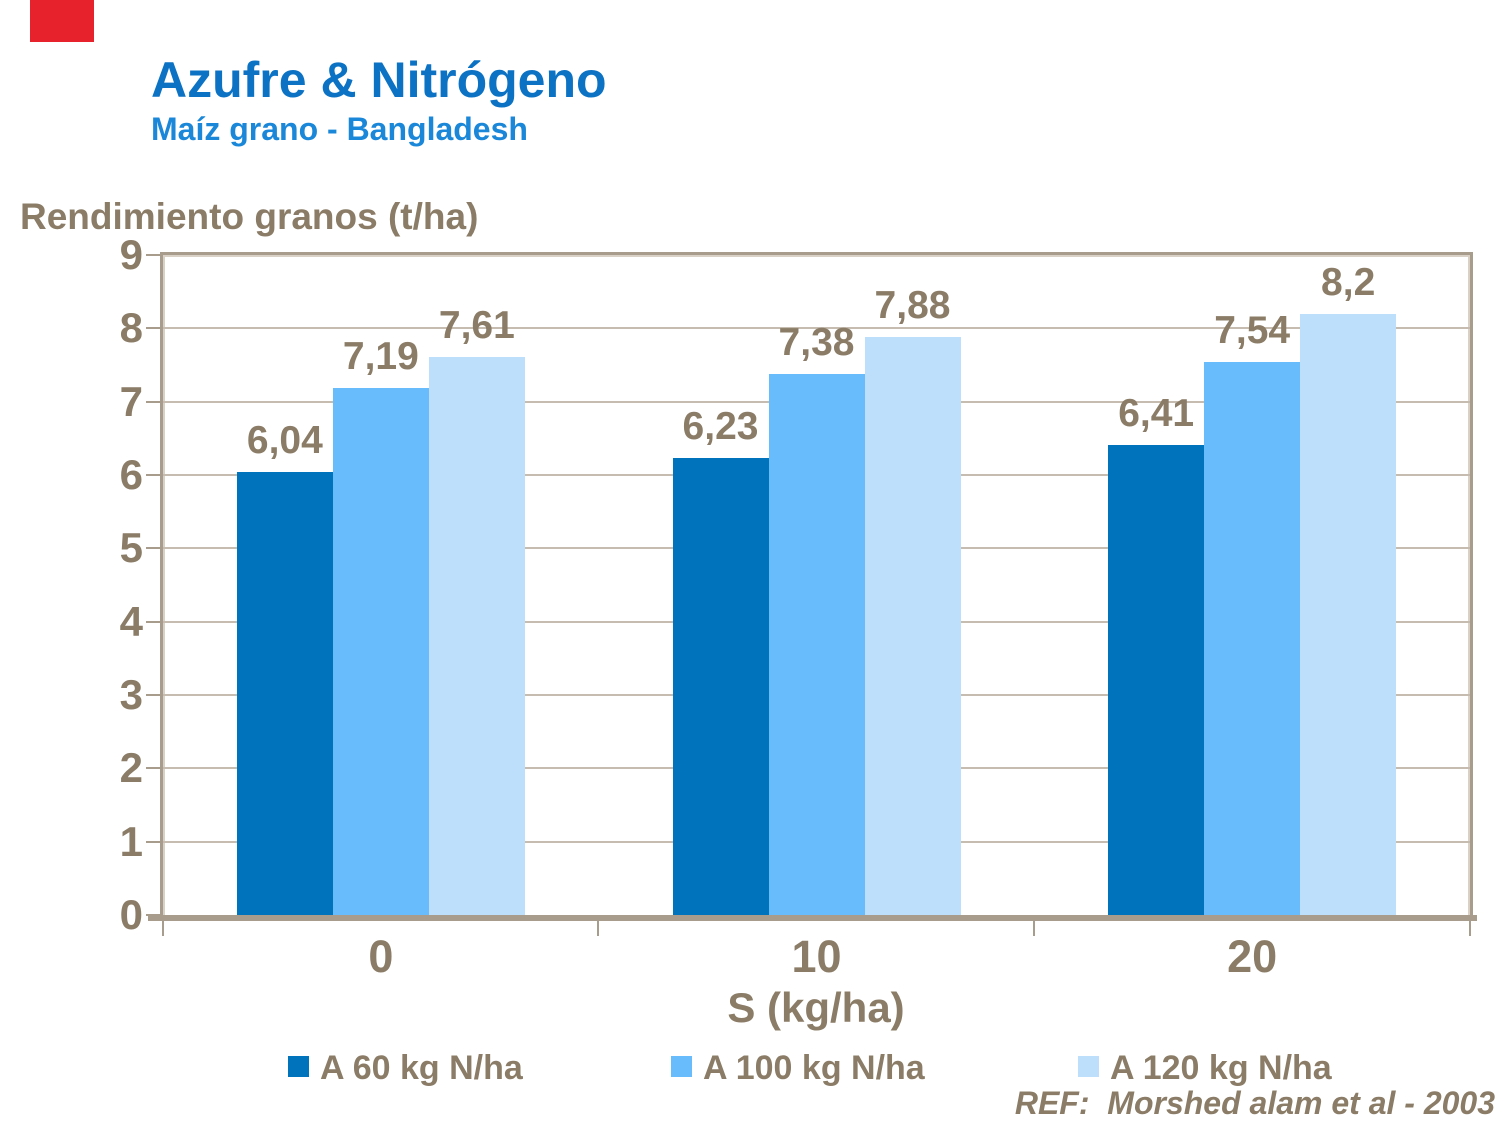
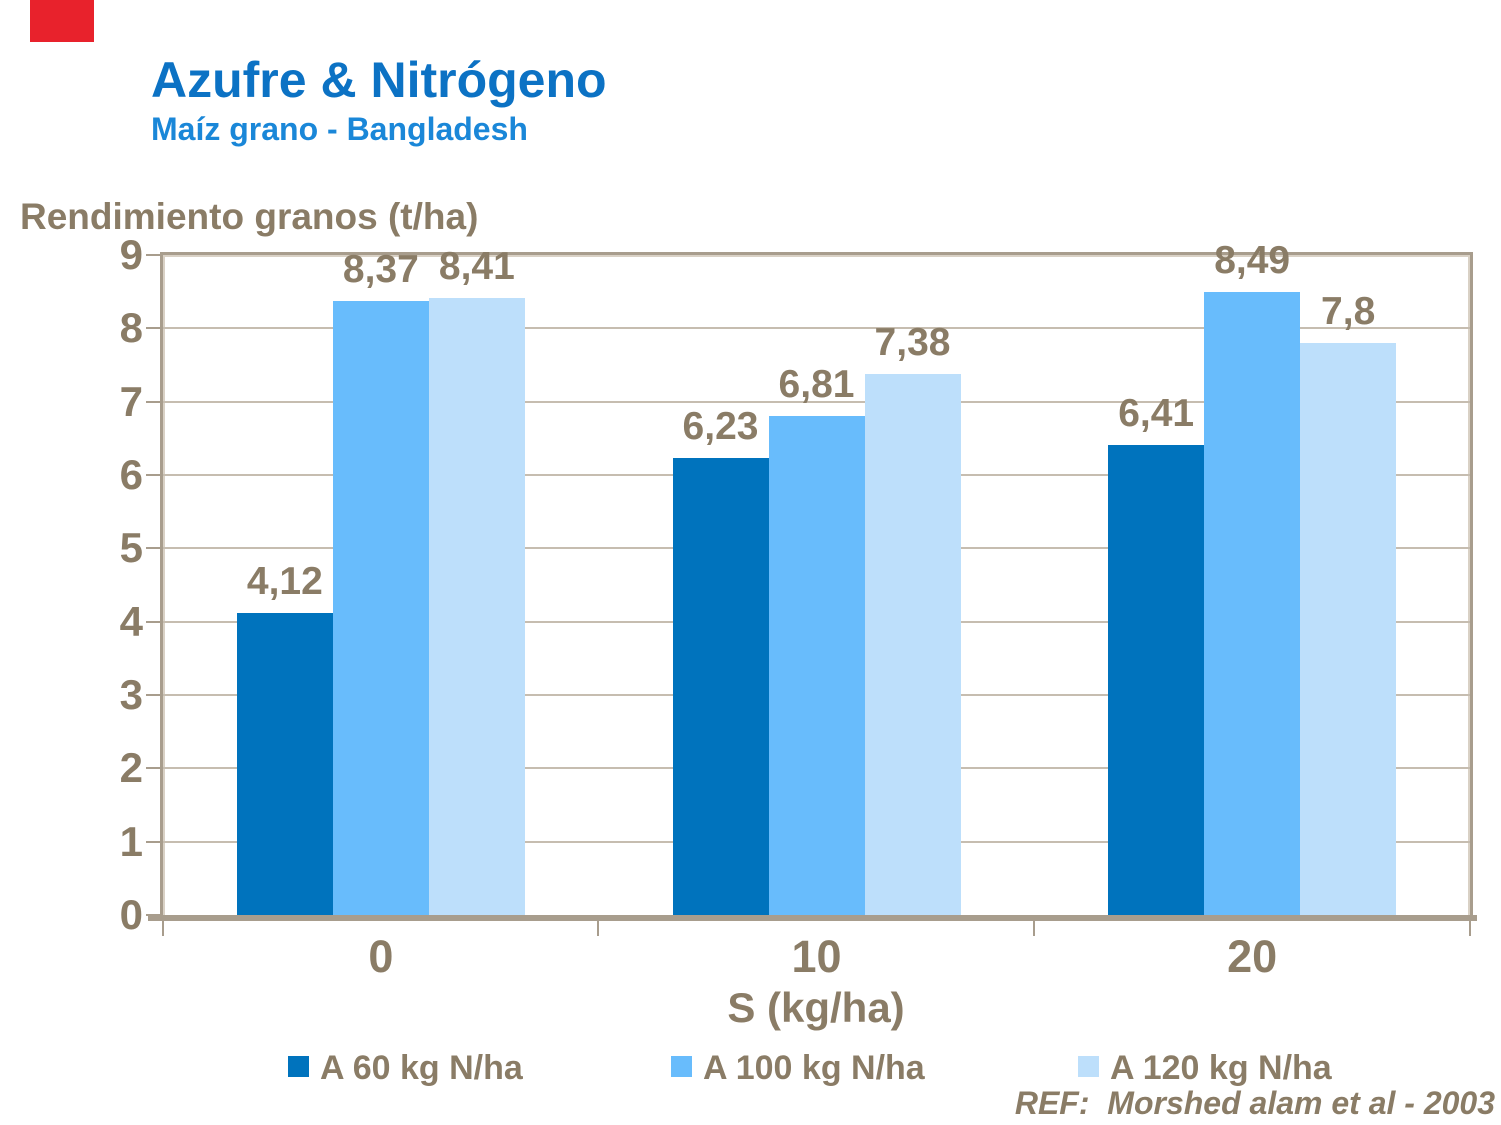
A 60 kg N/ha/0: 6,04 -> 4,12
A 100 kg N/ha/0: 7,19 -> 8,37
A 120 kg N/ha/0: 7,61 -> 8,41
A 100 kg N/ha/10: 7,38 -> 6,81
A 120 kg N/ha/10: 7,88 -> 7,38
A 100 kg N/ha/20: 7,54 -> 8,49
A 120 kg N/ha/20: 8,2 -> 7,8
